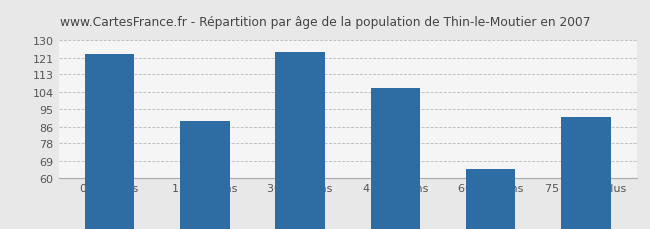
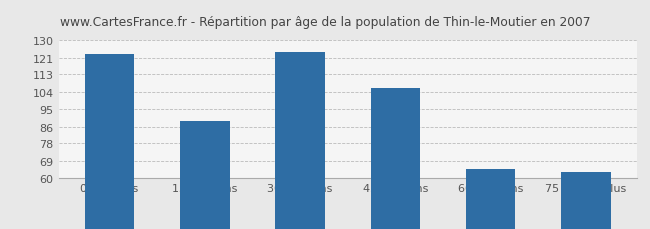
75 ans ou plus: 91 -> 63
